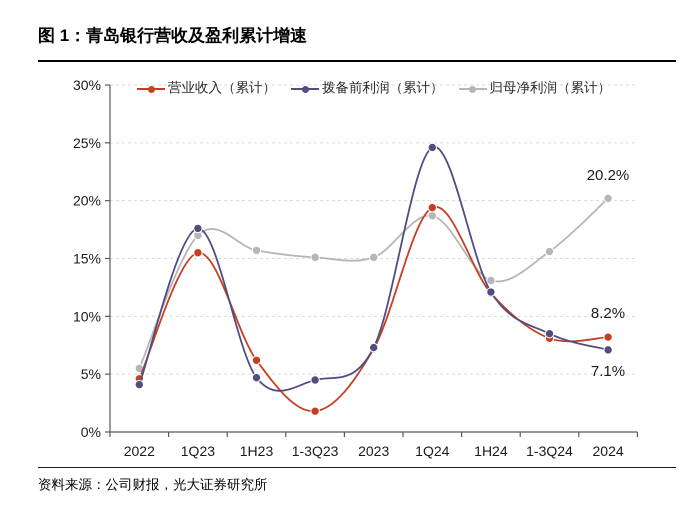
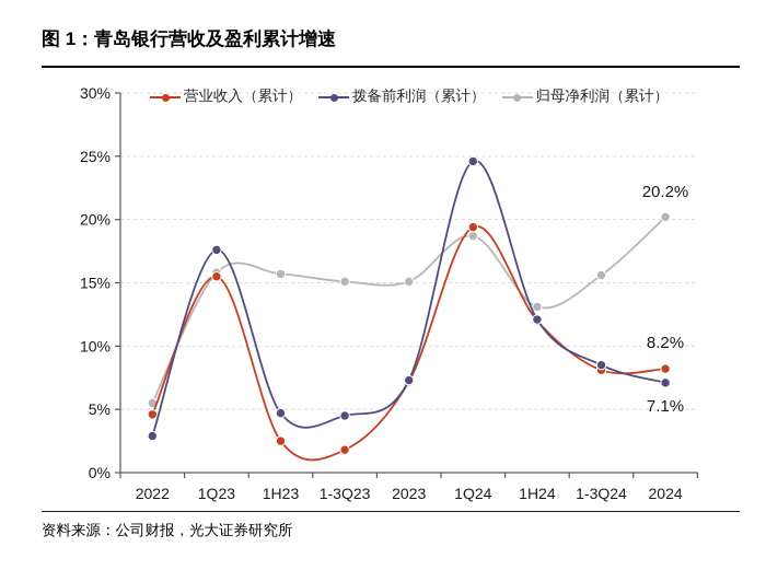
拨备前利润（累计）/2022: 4.1% -> 2.9%
归母净利润（累计）/1Q23: 17.0% -> 15.8%
营业收入（累计）/1H23: 6.2% -> 2.5%
